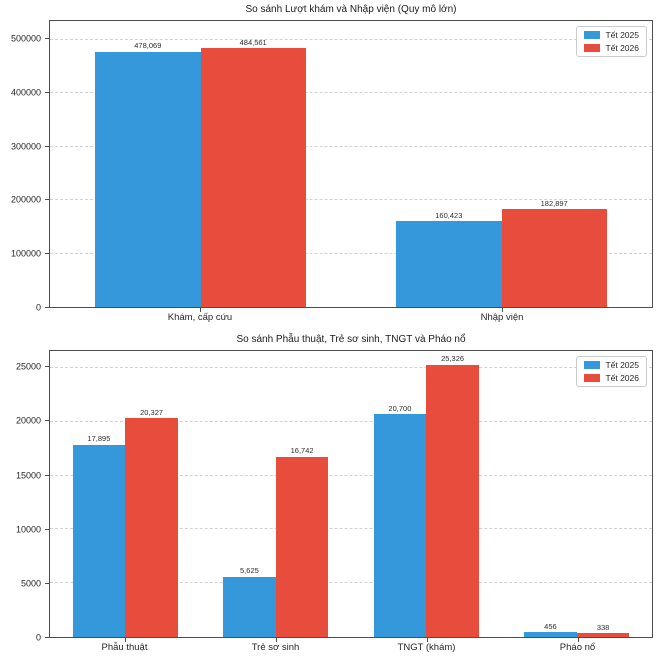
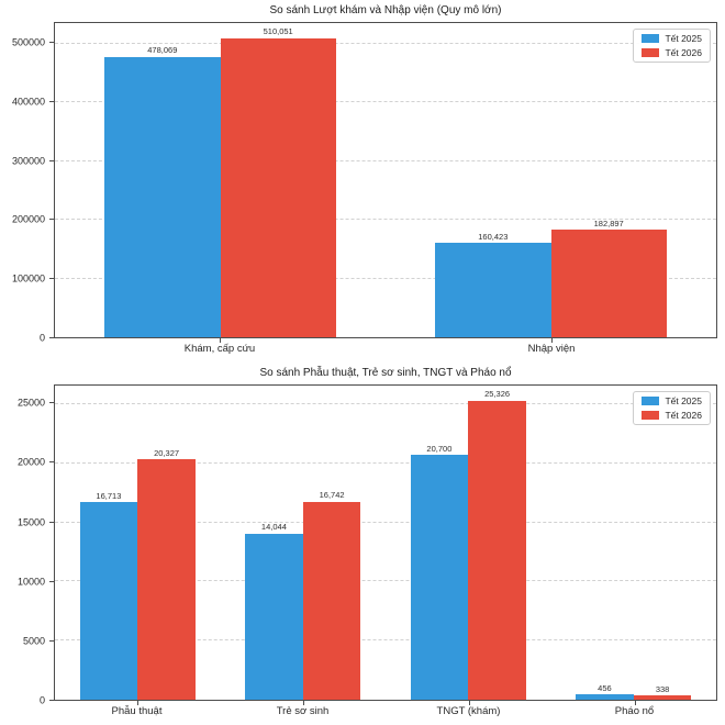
So sánh Lượt khám và Nhập viện (Quy mô lớn)/Tết 2026/Khám, cấp cứu: 484,561 -> 510,051
So sánh Phẫu thuật, Trẻ sơ sinh, TNGT và Pháo nổ/Tết 2025/Phẫu thuật: 17,895 -> 16,713
So sánh Phẫu thuật, Trẻ sơ sinh, TNGT và Pháo nổ/Tết 2025/Trẻ sơ sinh: 5,625 -> 14,044
